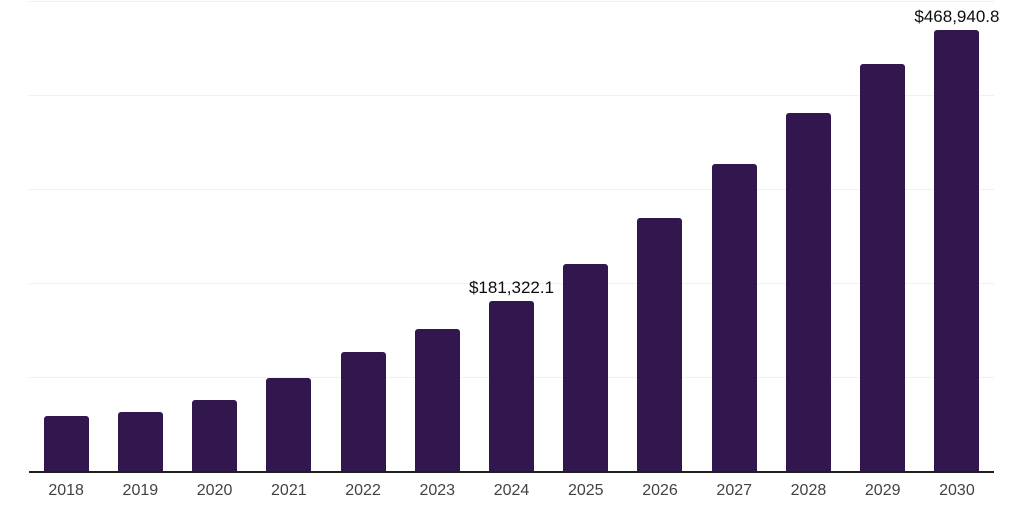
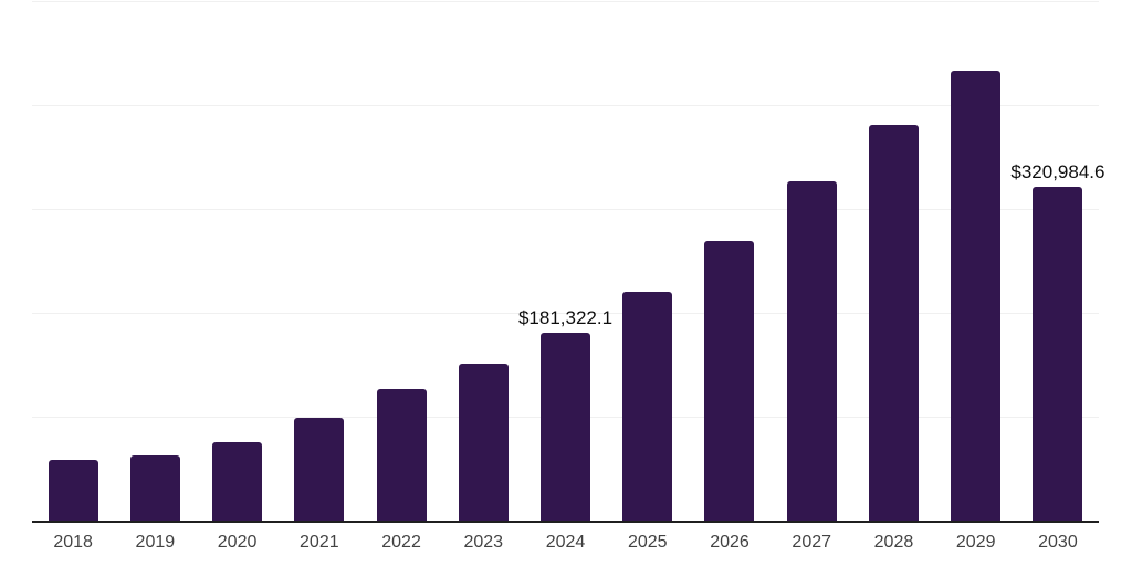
2030: $468,940.8 -> $320,984.6
